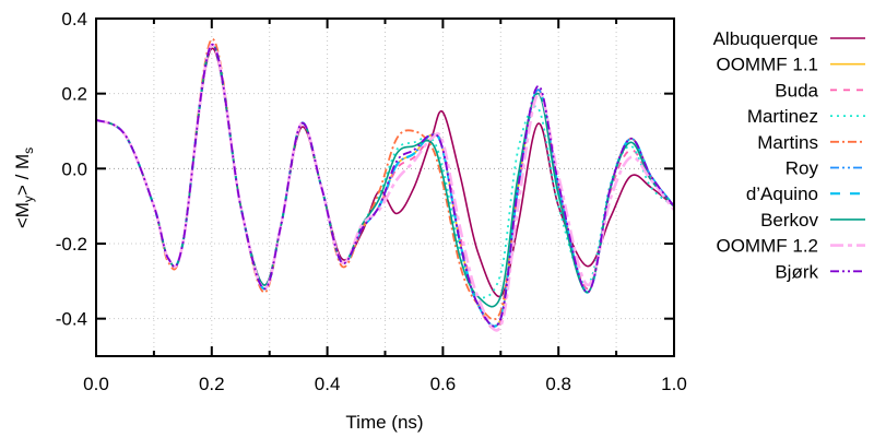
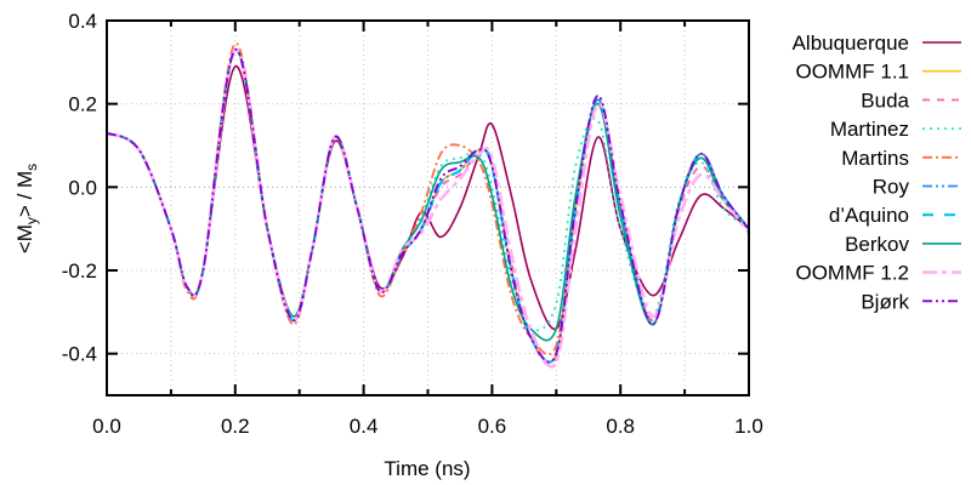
Albuquerque/0.2: 0.32 -> 0.29
